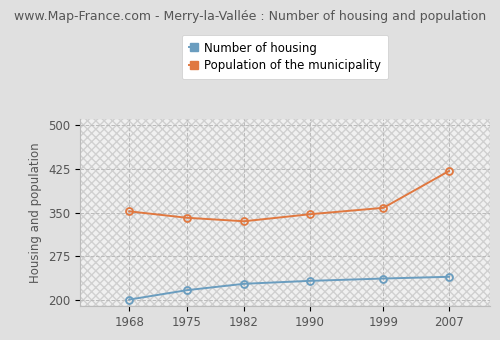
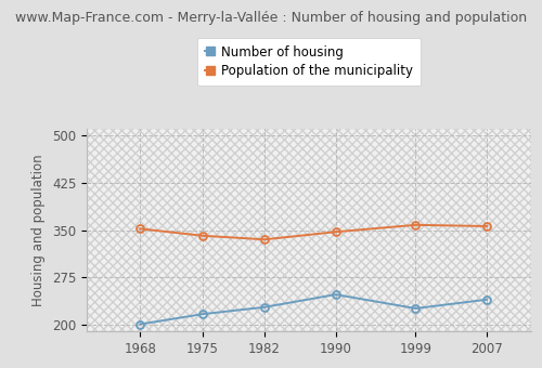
Number of housing/1990: 233 -> 248
Number of housing/1999: 237 -> 226
Population of the municipality/2007: 421 -> 356
